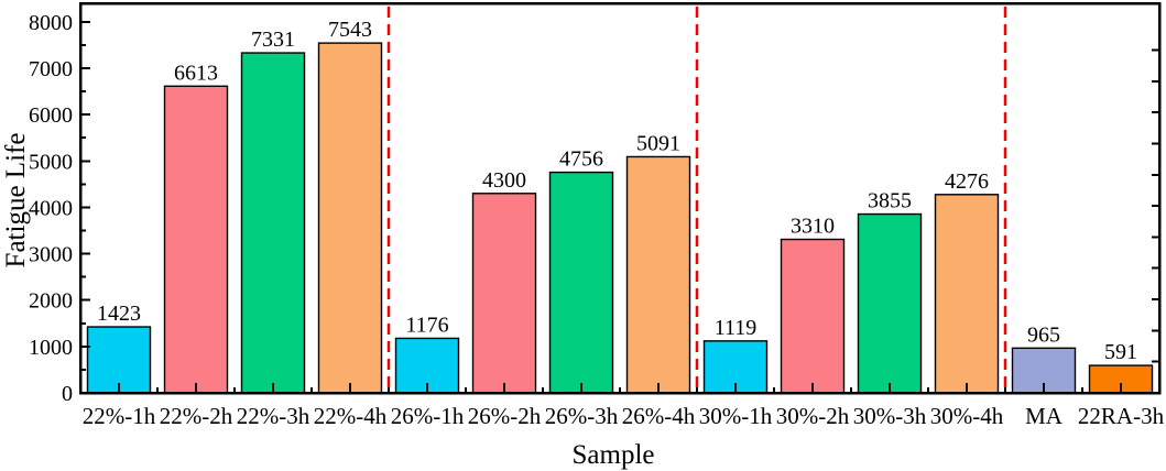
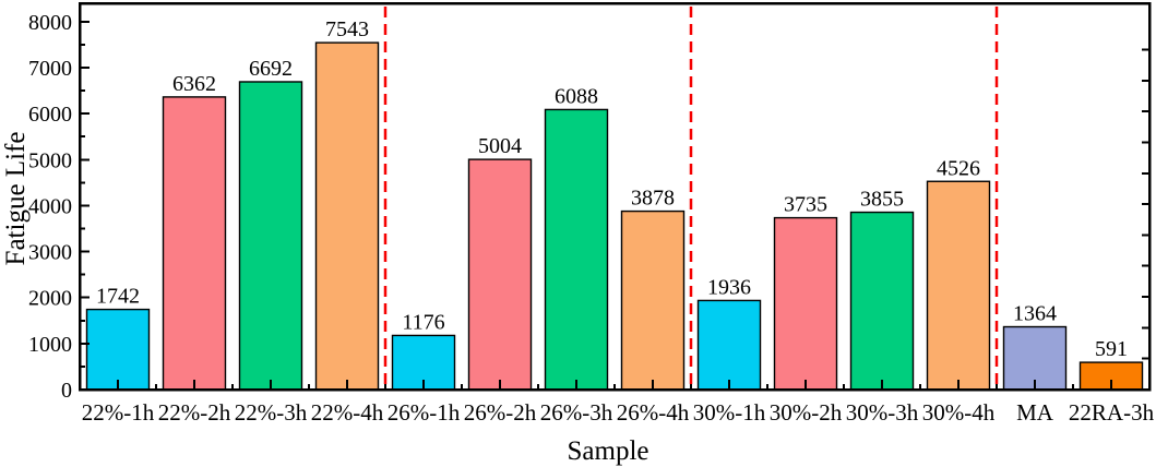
22%-1h: 1423 -> 1742
22%-2h: 6613 -> 6362
22%-3h: 7331 -> 6692
26%-2h: 4300 -> 5004
26%-3h: 4756 -> 6088
26%-4h: 5091 -> 3878
30%-1h: 1119 -> 1936
30%-2h: 3310 -> 3735
30%-4h: 4276 -> 4526
MA: 965 -> 1364
